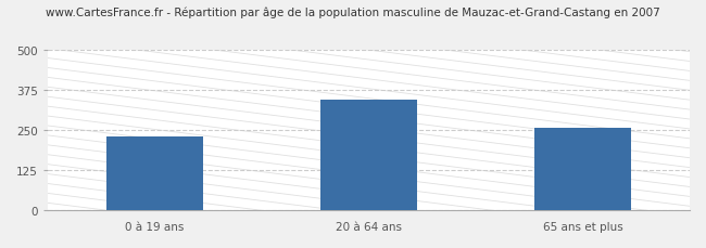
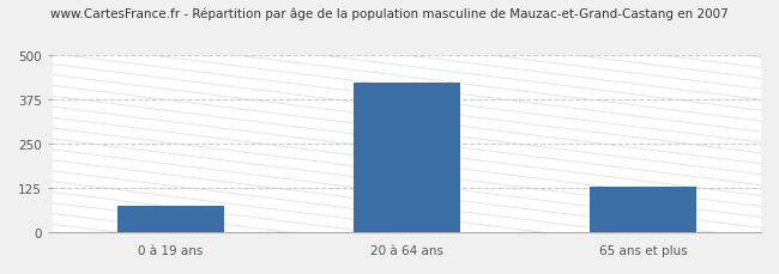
0 à 19 ans: 230 -> 75
20 à 64 ans: 345 -> 420
65 ans et plus: 255 -> 130
